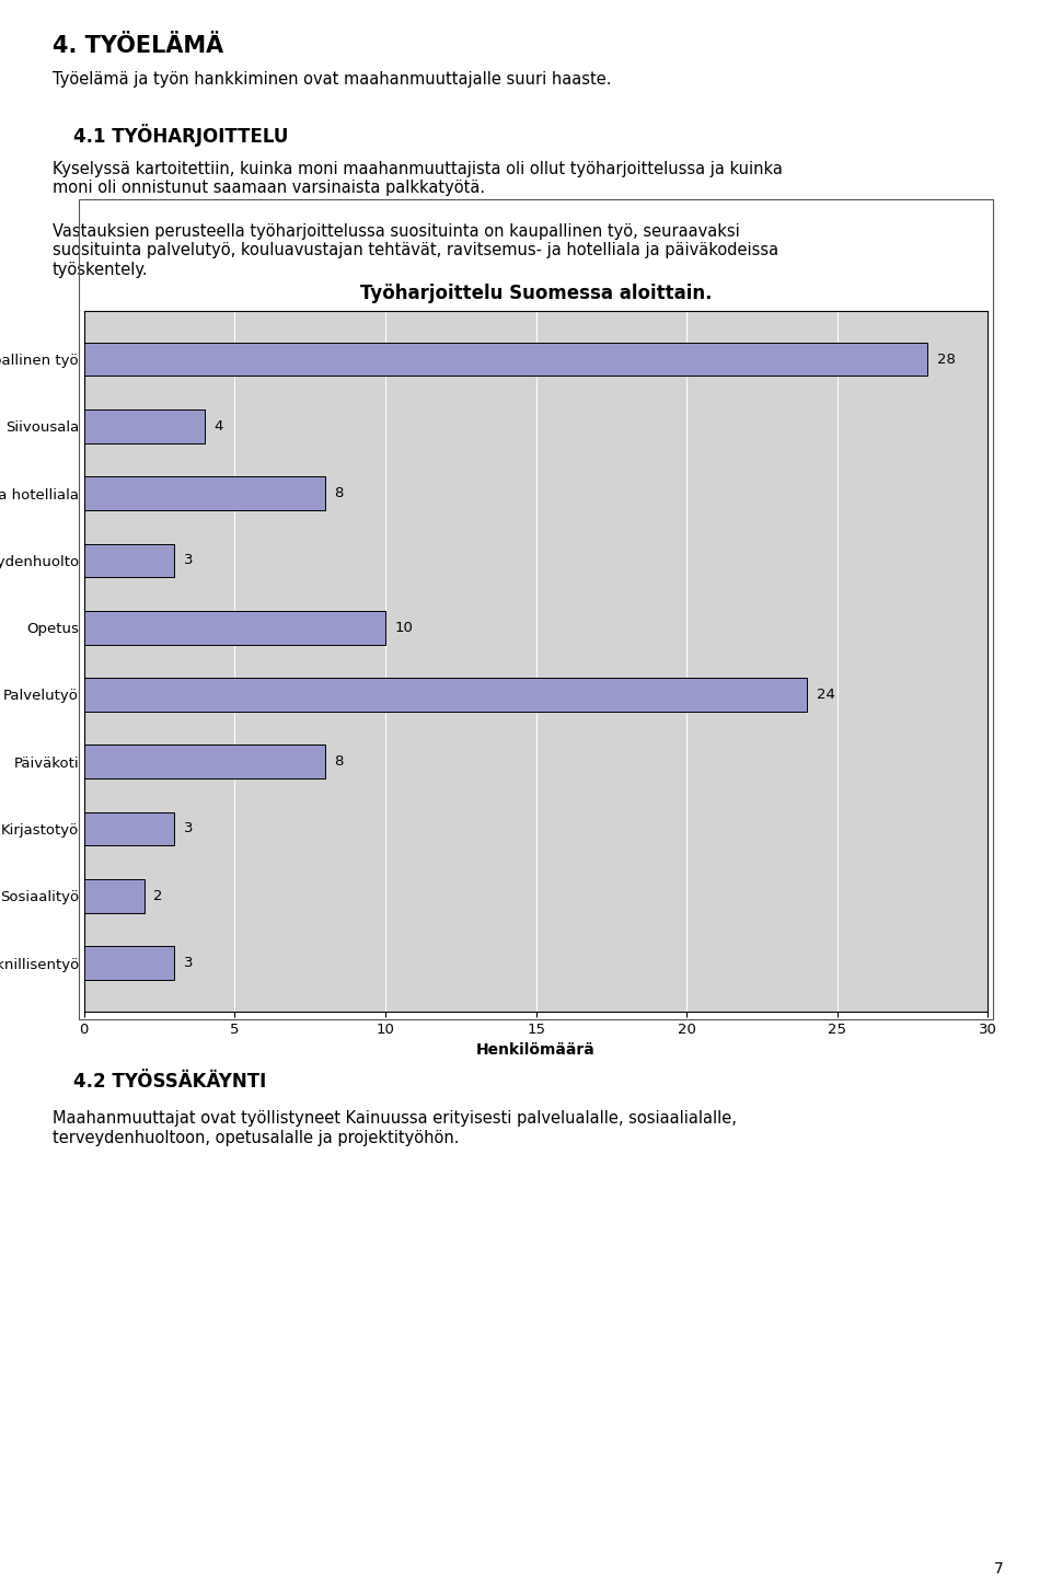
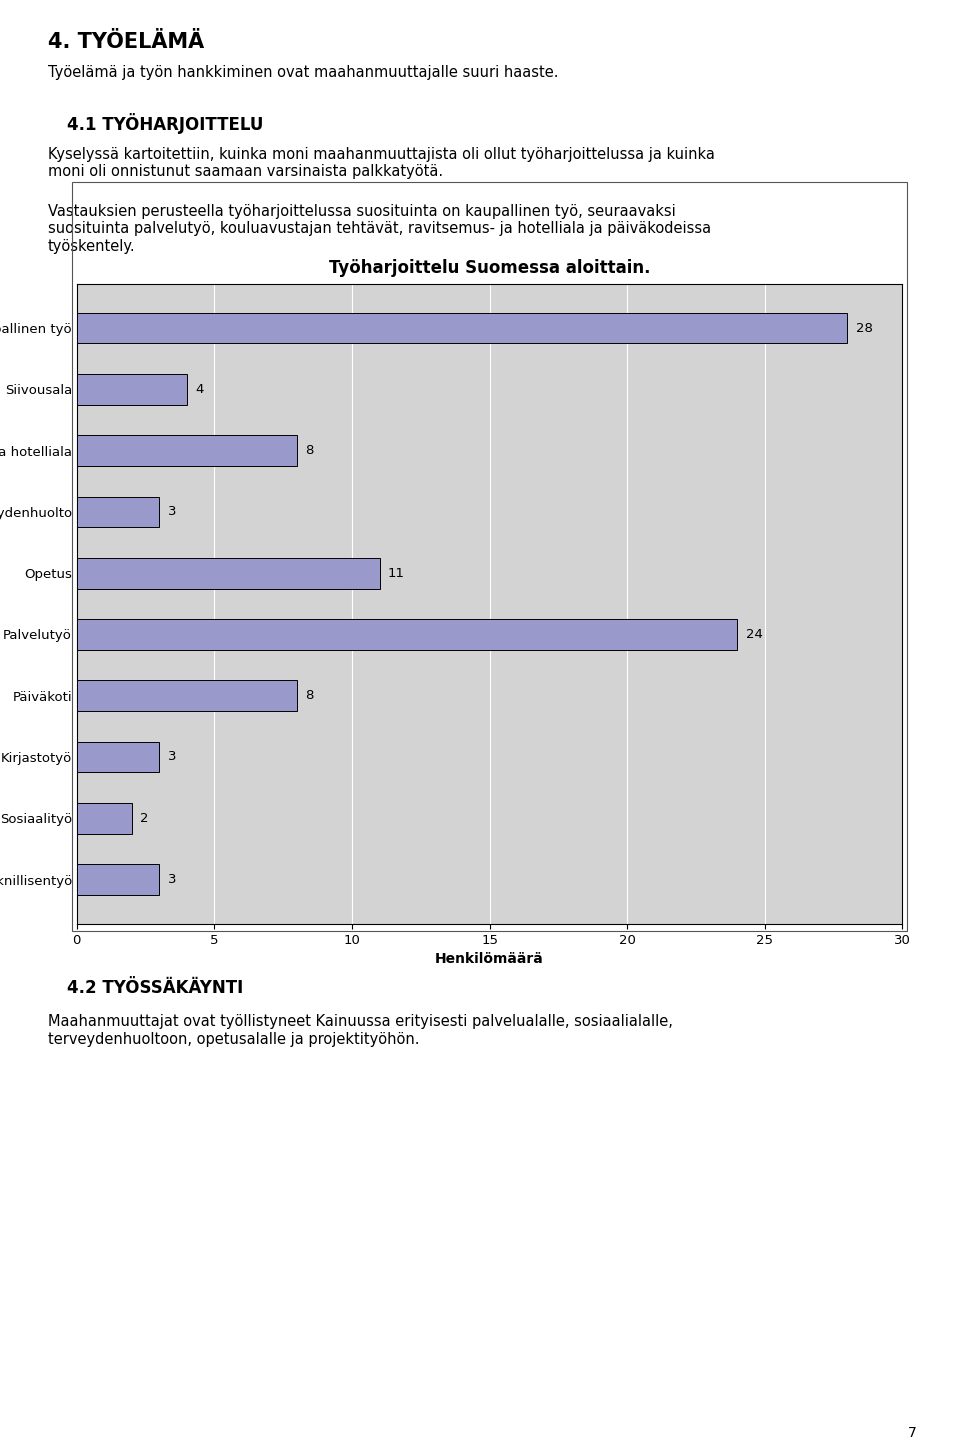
Opetus: 10 -> 11
